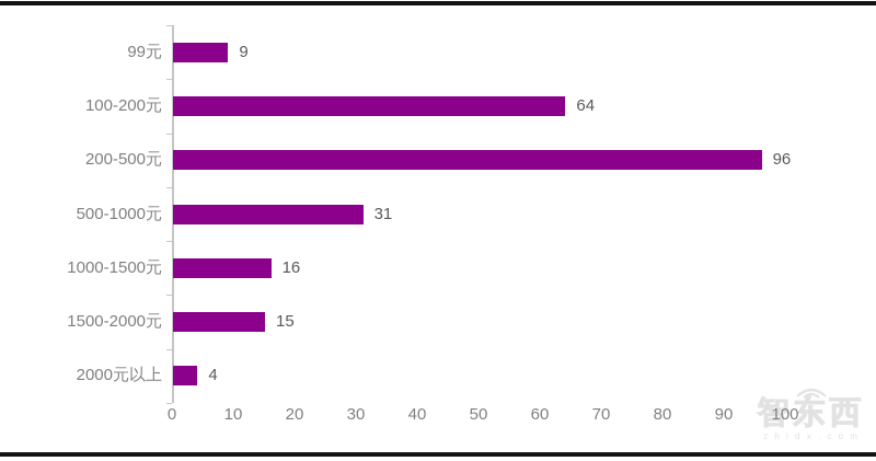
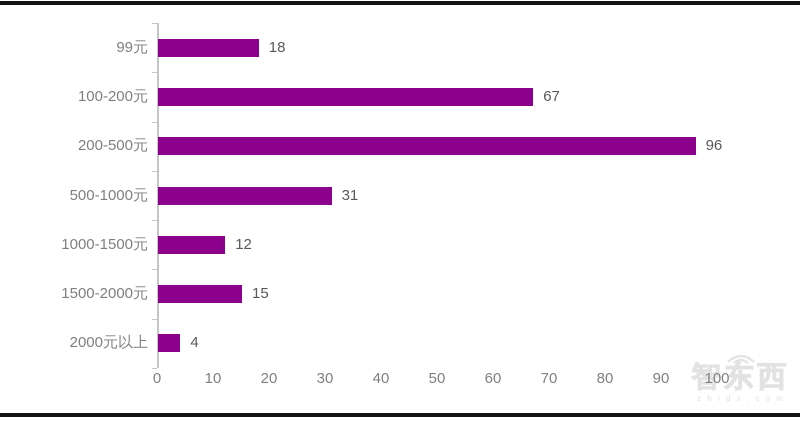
99元: 9 -> 18
100-200元: 64 -> 67
1000-1500元: 16 -> 12
